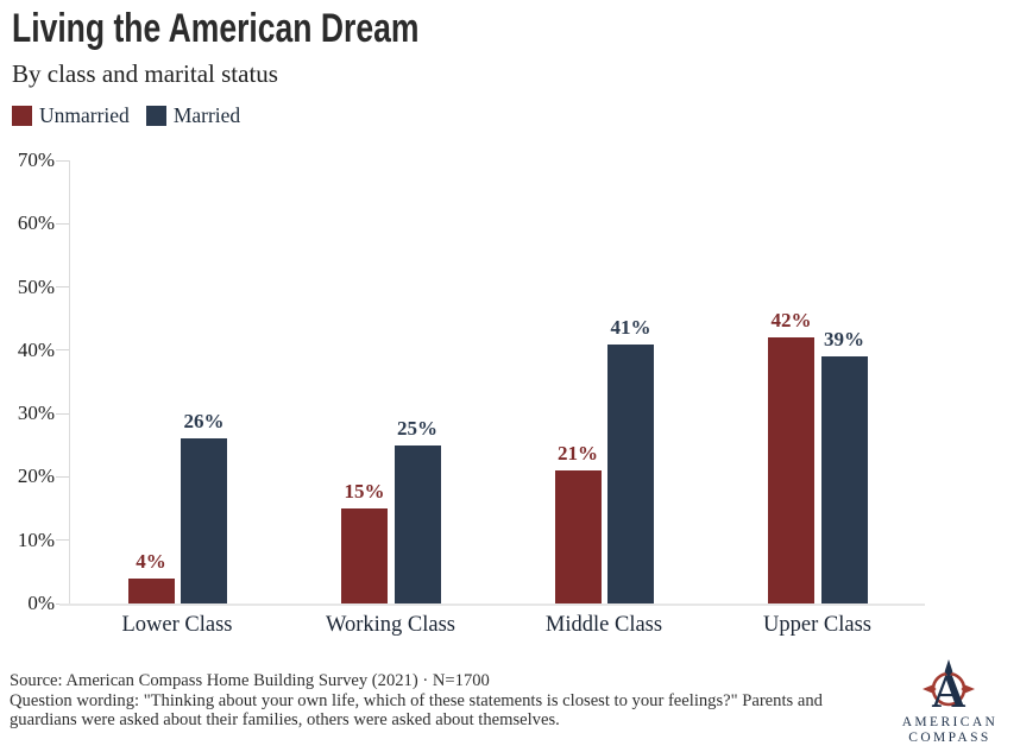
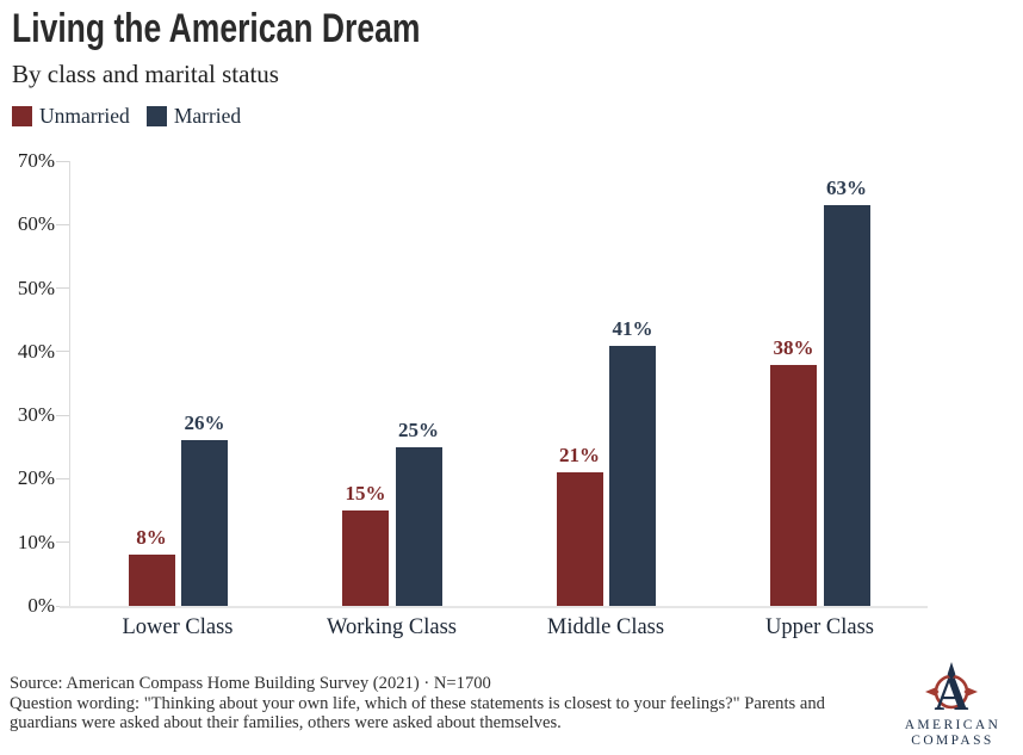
Unmarried/Lower Class: 4% -> 8%
Unmarried/Upper Class: 42% -> 38%
Married/Upper Class: 39% -> 63%
